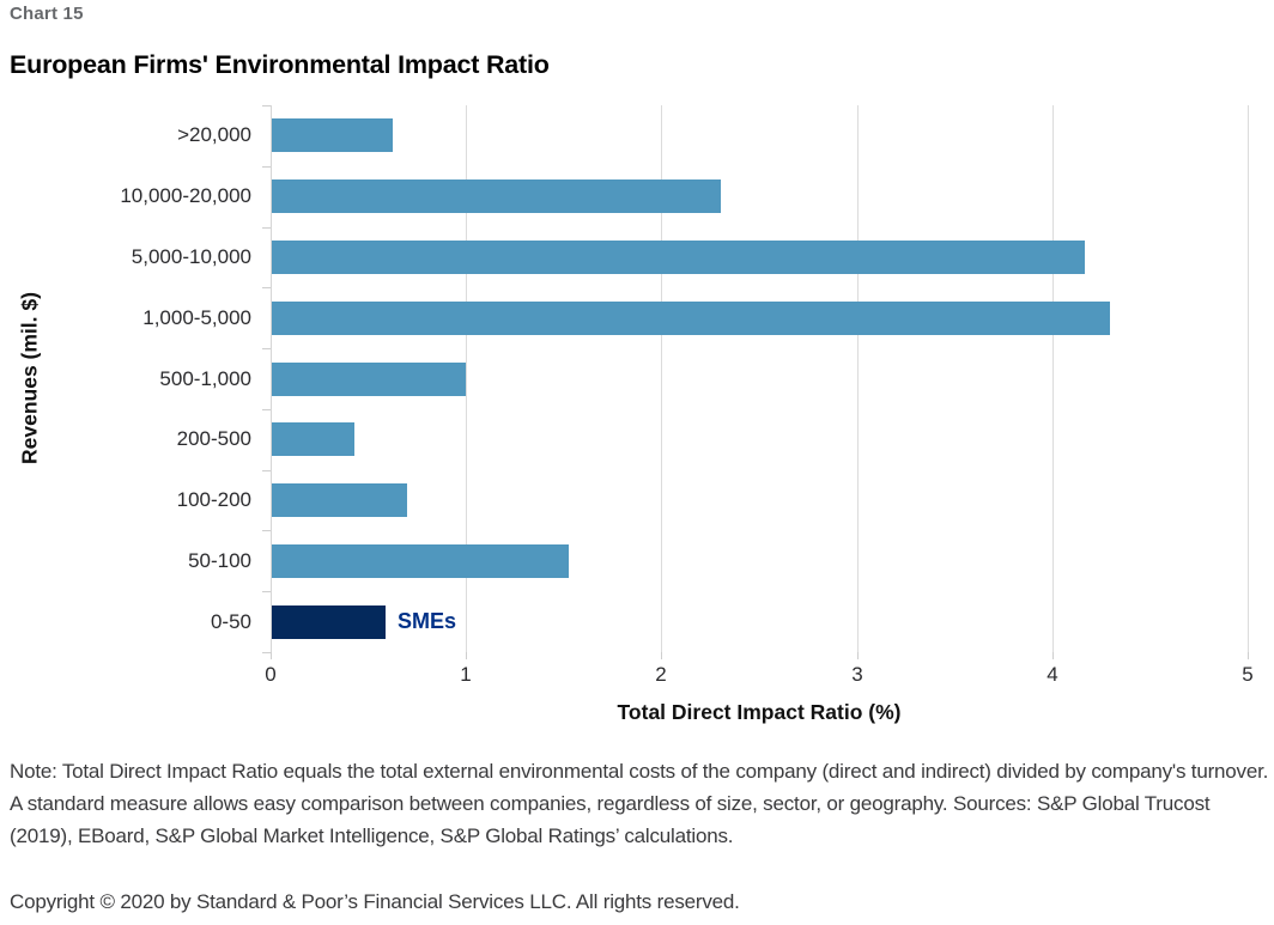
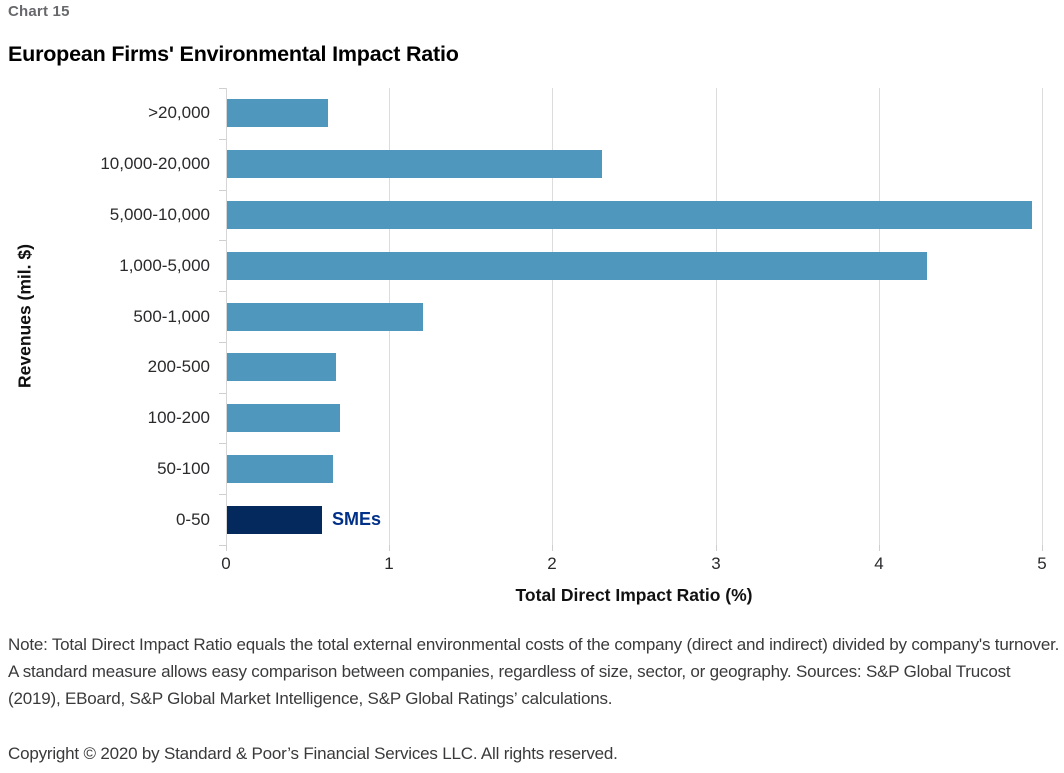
5,000-10,000: 4.16 -> 4.93
500-1,000: 0.99 -> 1.20
200-500: 0.42 -> 0.67
50-100: 1.52 -> 0.65
